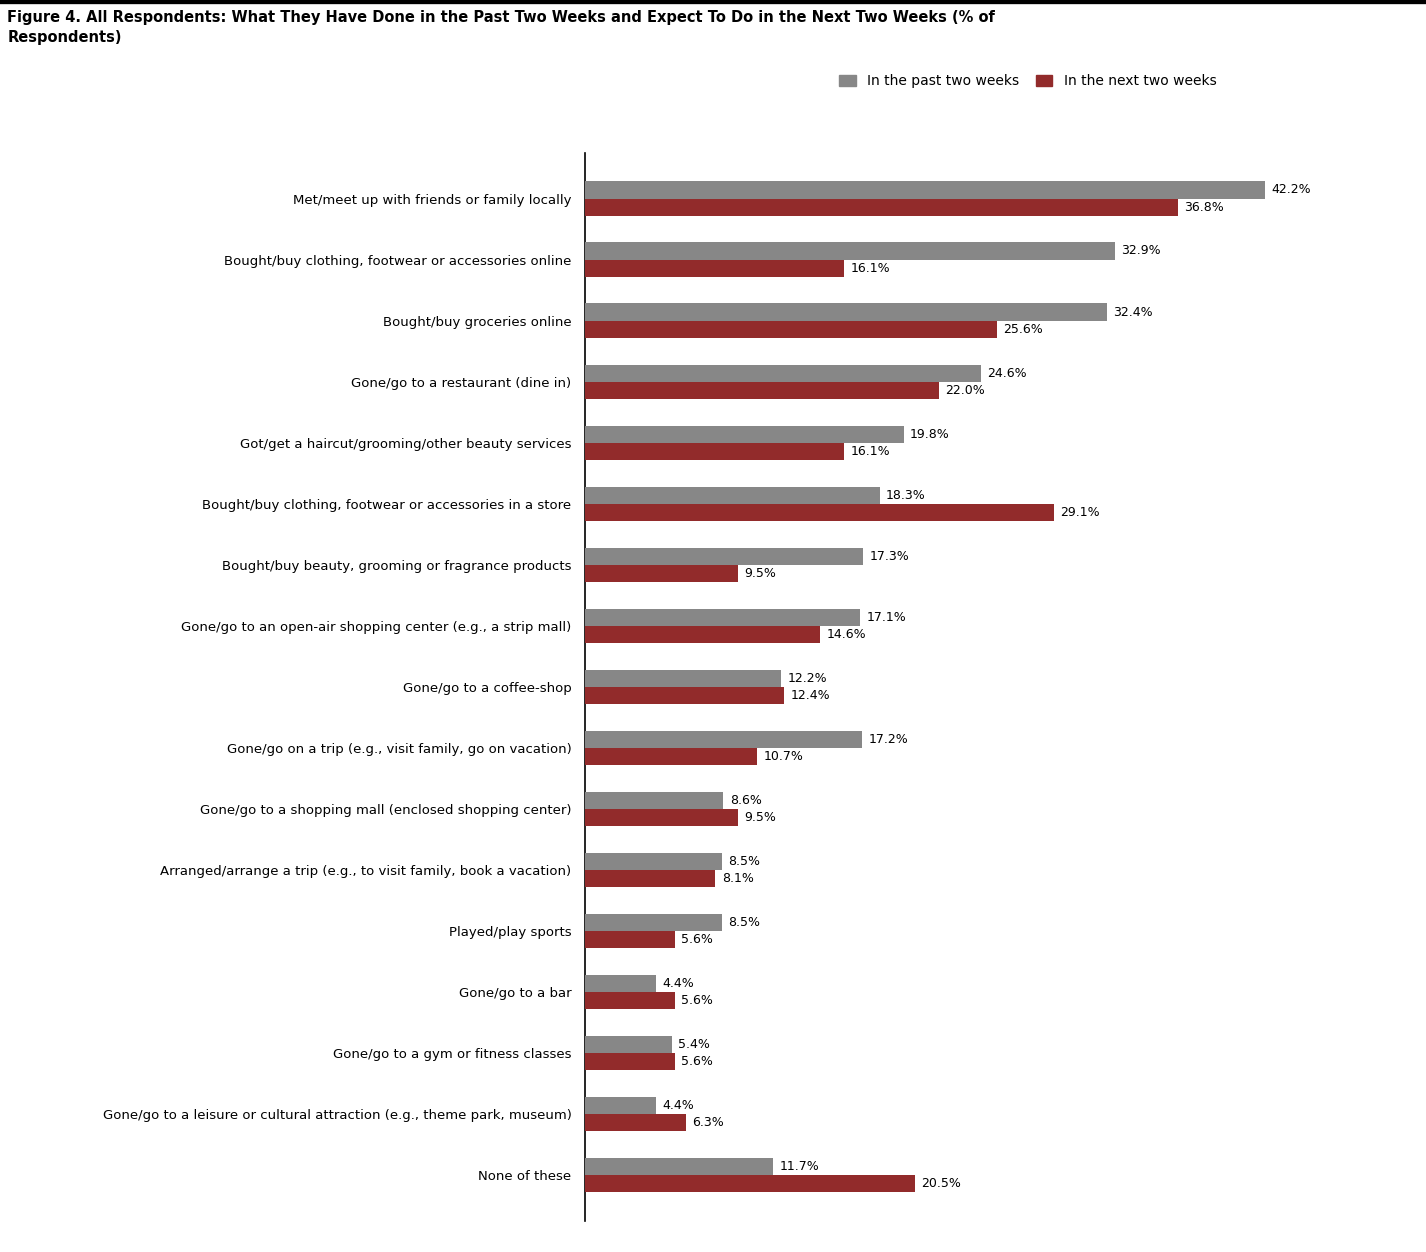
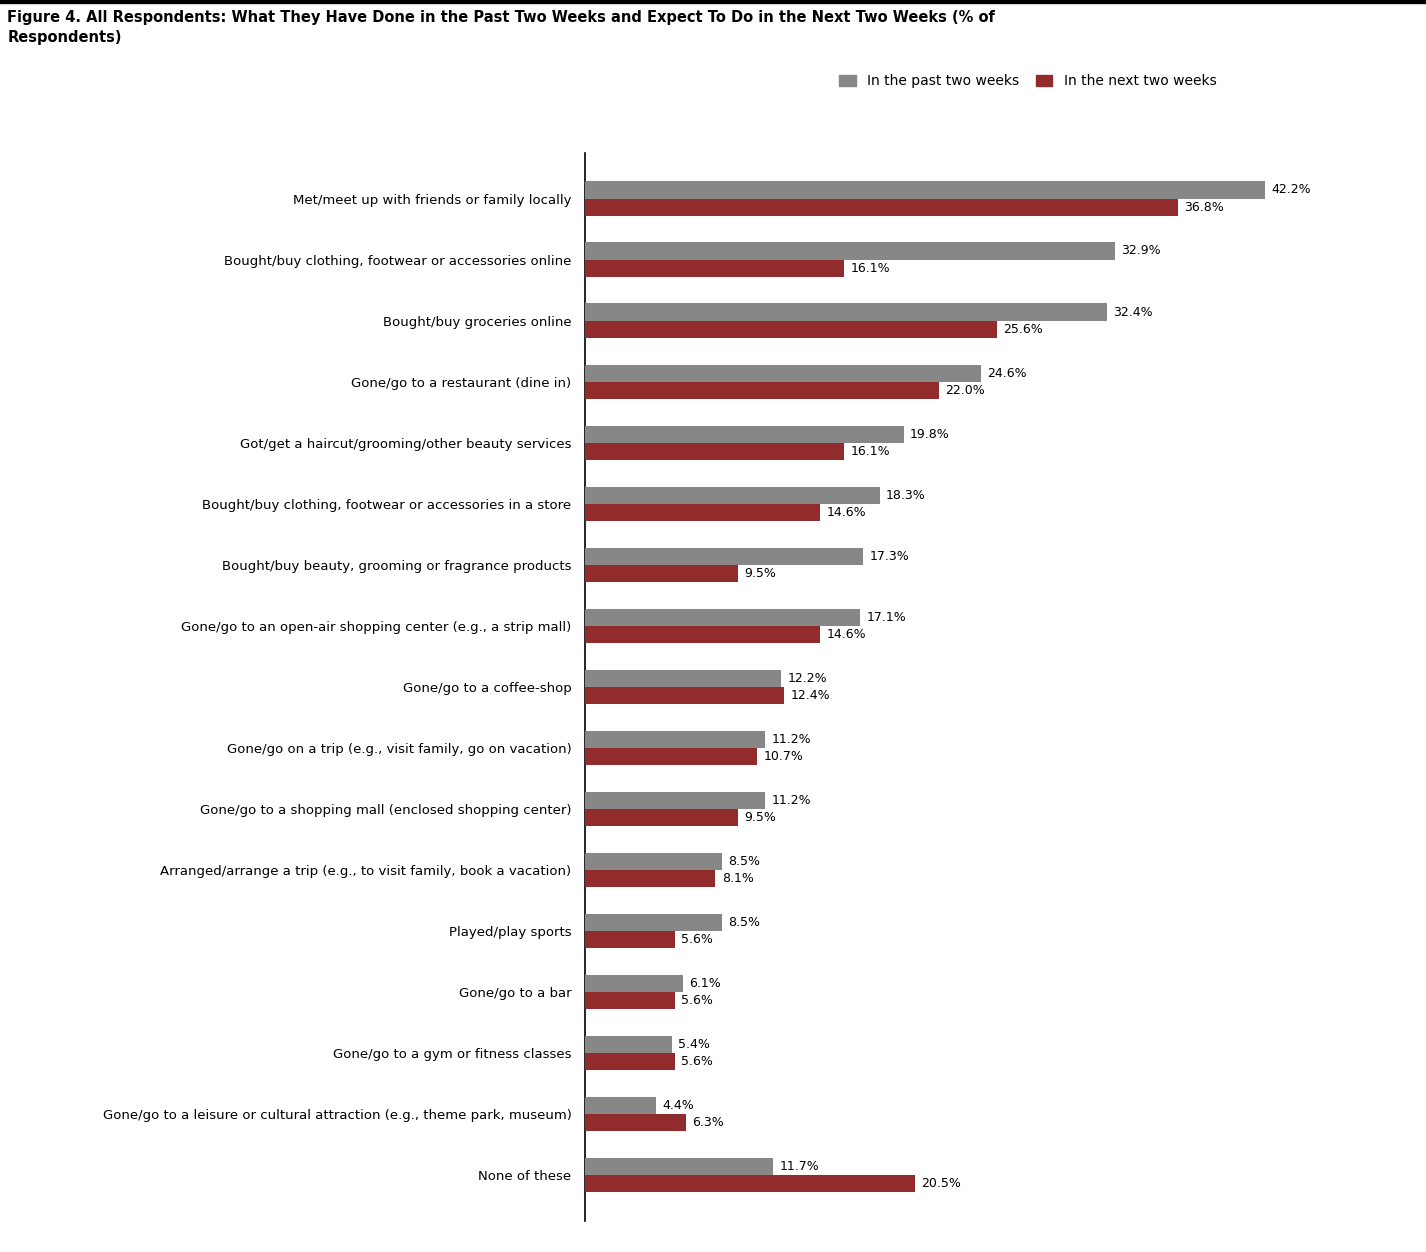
In the next two weeks/Bought/buy clothing, footwear or accessories in a store: 29.1% -> 14.6%
In the past two weeks/Gone/go on a trip (e.g., visit family, go on vacation): 17.2% -> 11.2%
In the past two weeks/Gone/go to a shopping mall (enclosed shopping center): 8.6% -> 11.2%
In the past two weeks/Gone/go to a bar: 4.4% -> 6.1%
